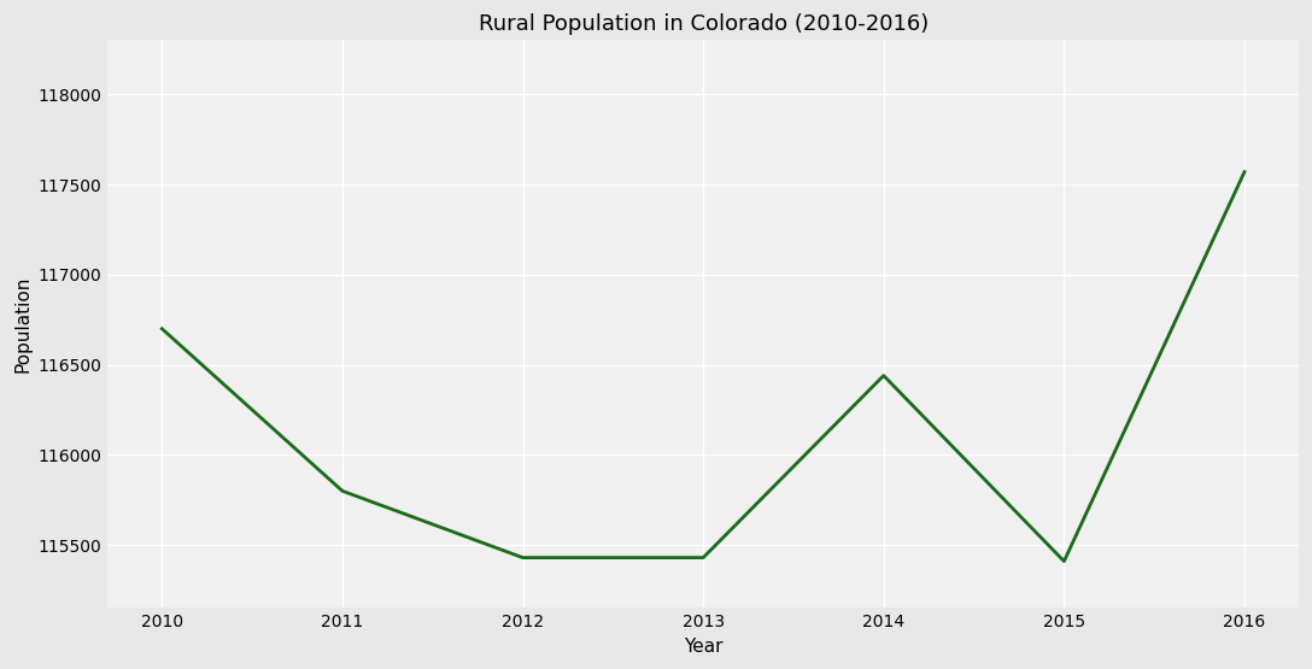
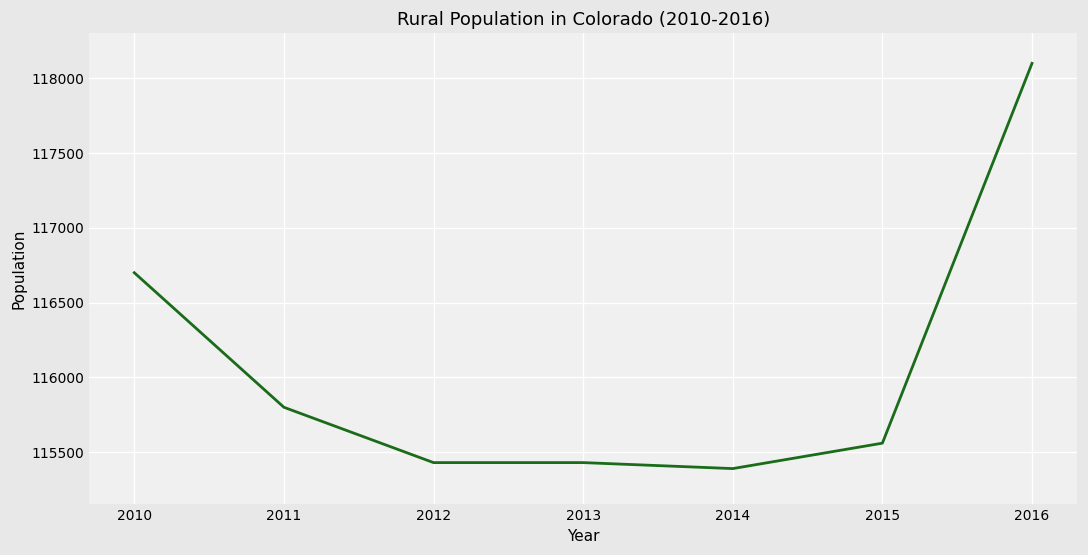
2014: 116440 -> 115390
2015: 115410 -> 115560
2016: 117570 -> 118100
